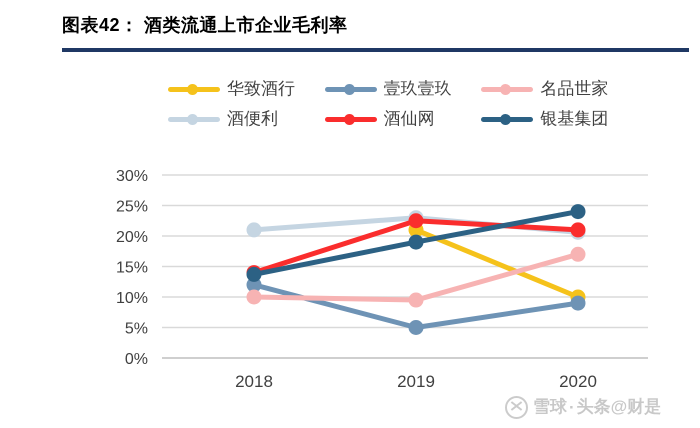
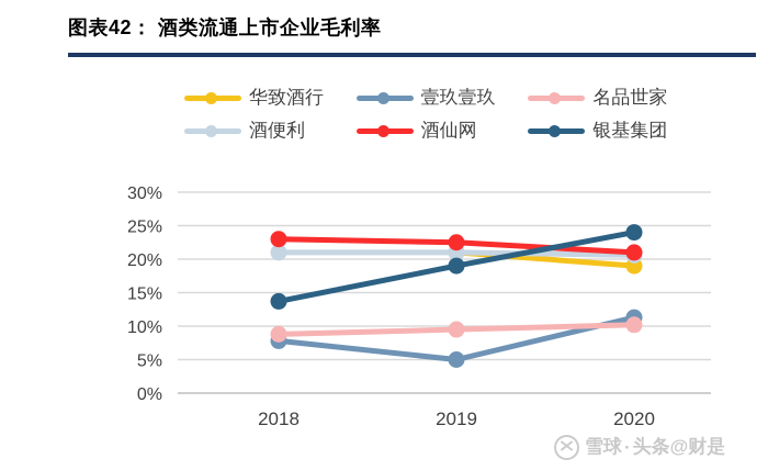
壹玖壹玖/2018: 12% -> 8%
名品世家/2018: 10% -> 9%
酒仙网/2018: 14% -> 23%
酒便利/2019: 23% -> 21%
华致酒行/2020: 10% -> 19%
壹玖壹玖/2020: 9% -> 11%
名品世家/2020: 17% -> 10%
